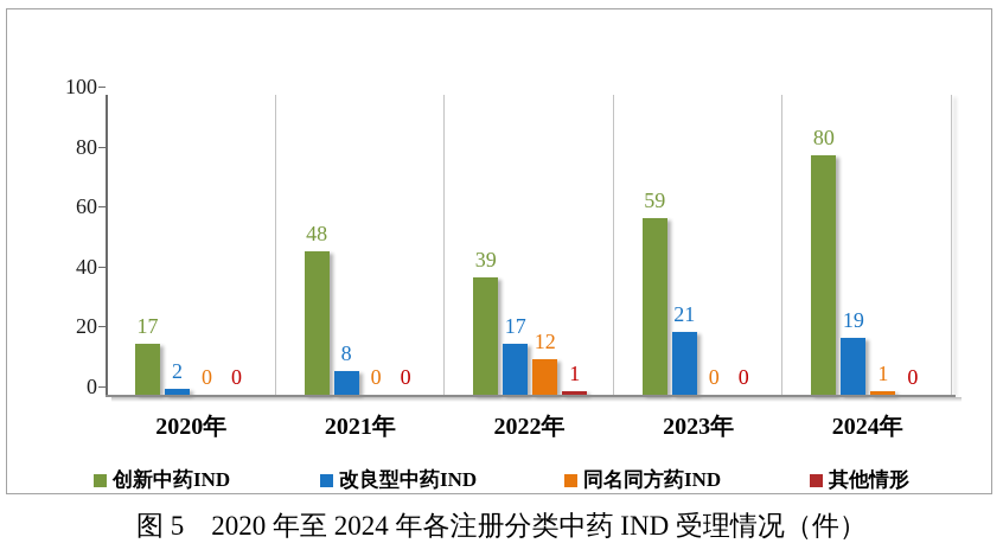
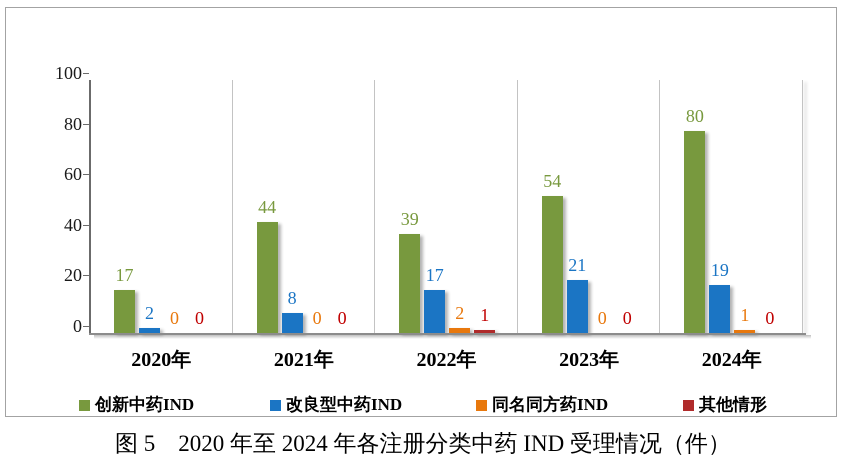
创新中药IND/2021年: 48 -> 44
同名同方药IND/2022年: 12 -> 2
创新中药IND/2023年: 59 -> 54
